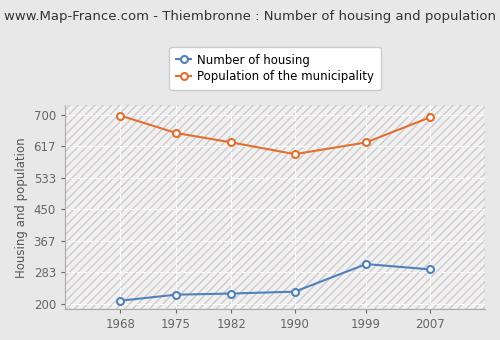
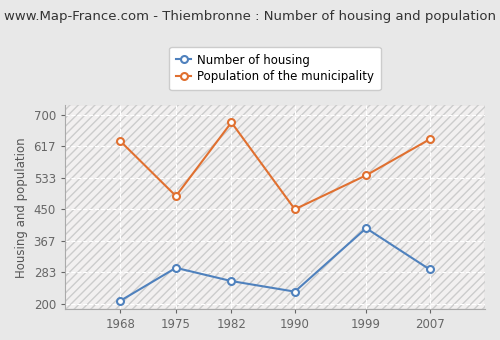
Population of the municipality/1968: 698 -> 630
Number of housing/1975: 224 -> 295
Population of the municipality/1975: 652 -> 485
Number of housing/1982: 227 -> 260
Population of the municipality/1982: 627 -> 680
Population of the municipality/1990: 596 -> 450
Number of housing/1999: 305 -> 400
Population of the municipality/1999: 627 -> 540
Population of the municipality/2007: 693 -> 635
